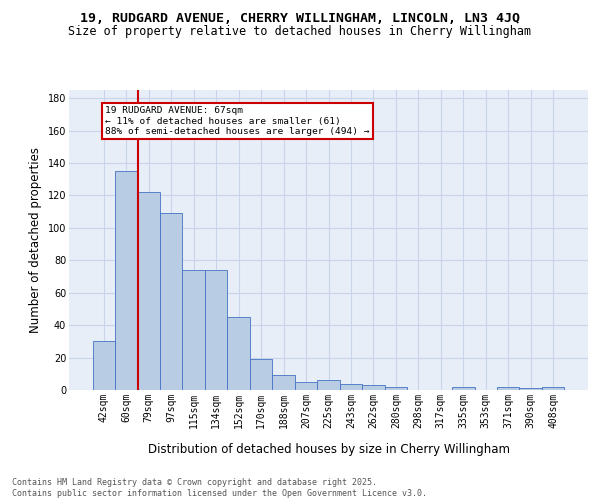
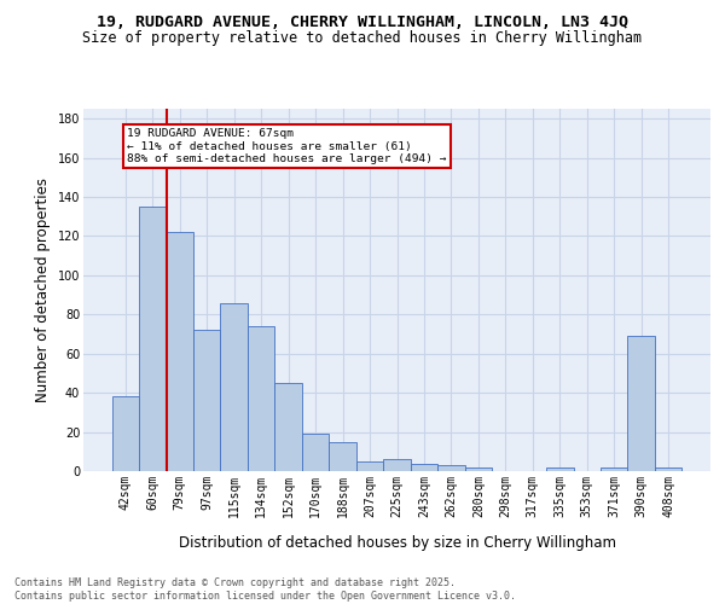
42sqm: 30 -> 38
97sqm: 109 -> 72
115sqm: 74 -> 86
188sqm: 9 -> 15
390sqm: 1 -> 69
